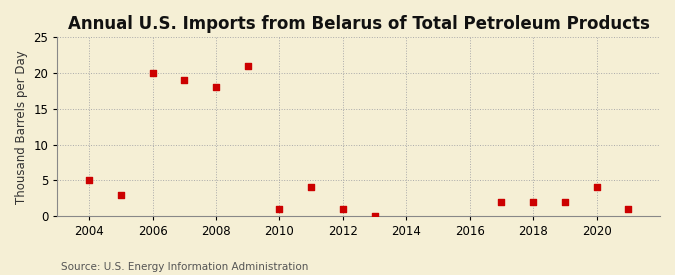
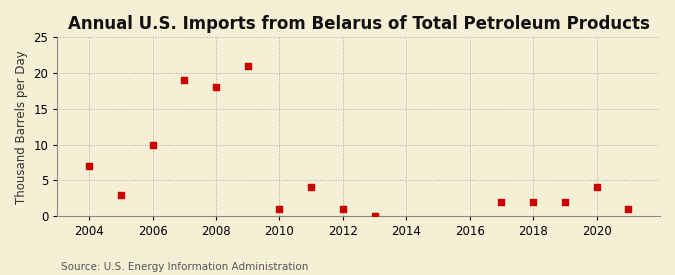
2004: 5 -> 7
2006: 20 -> 10
